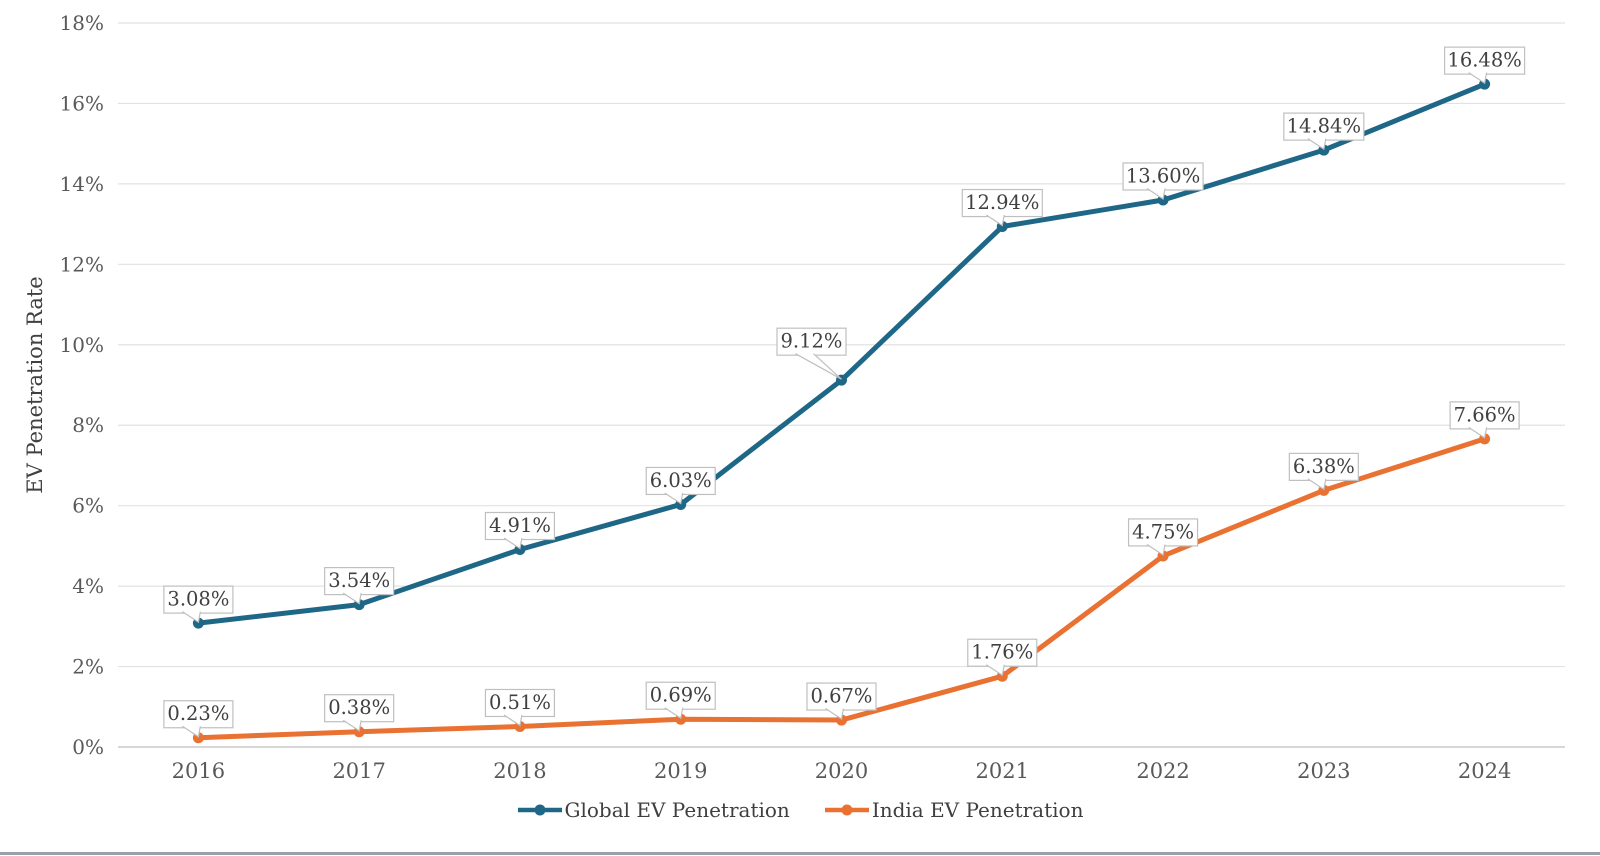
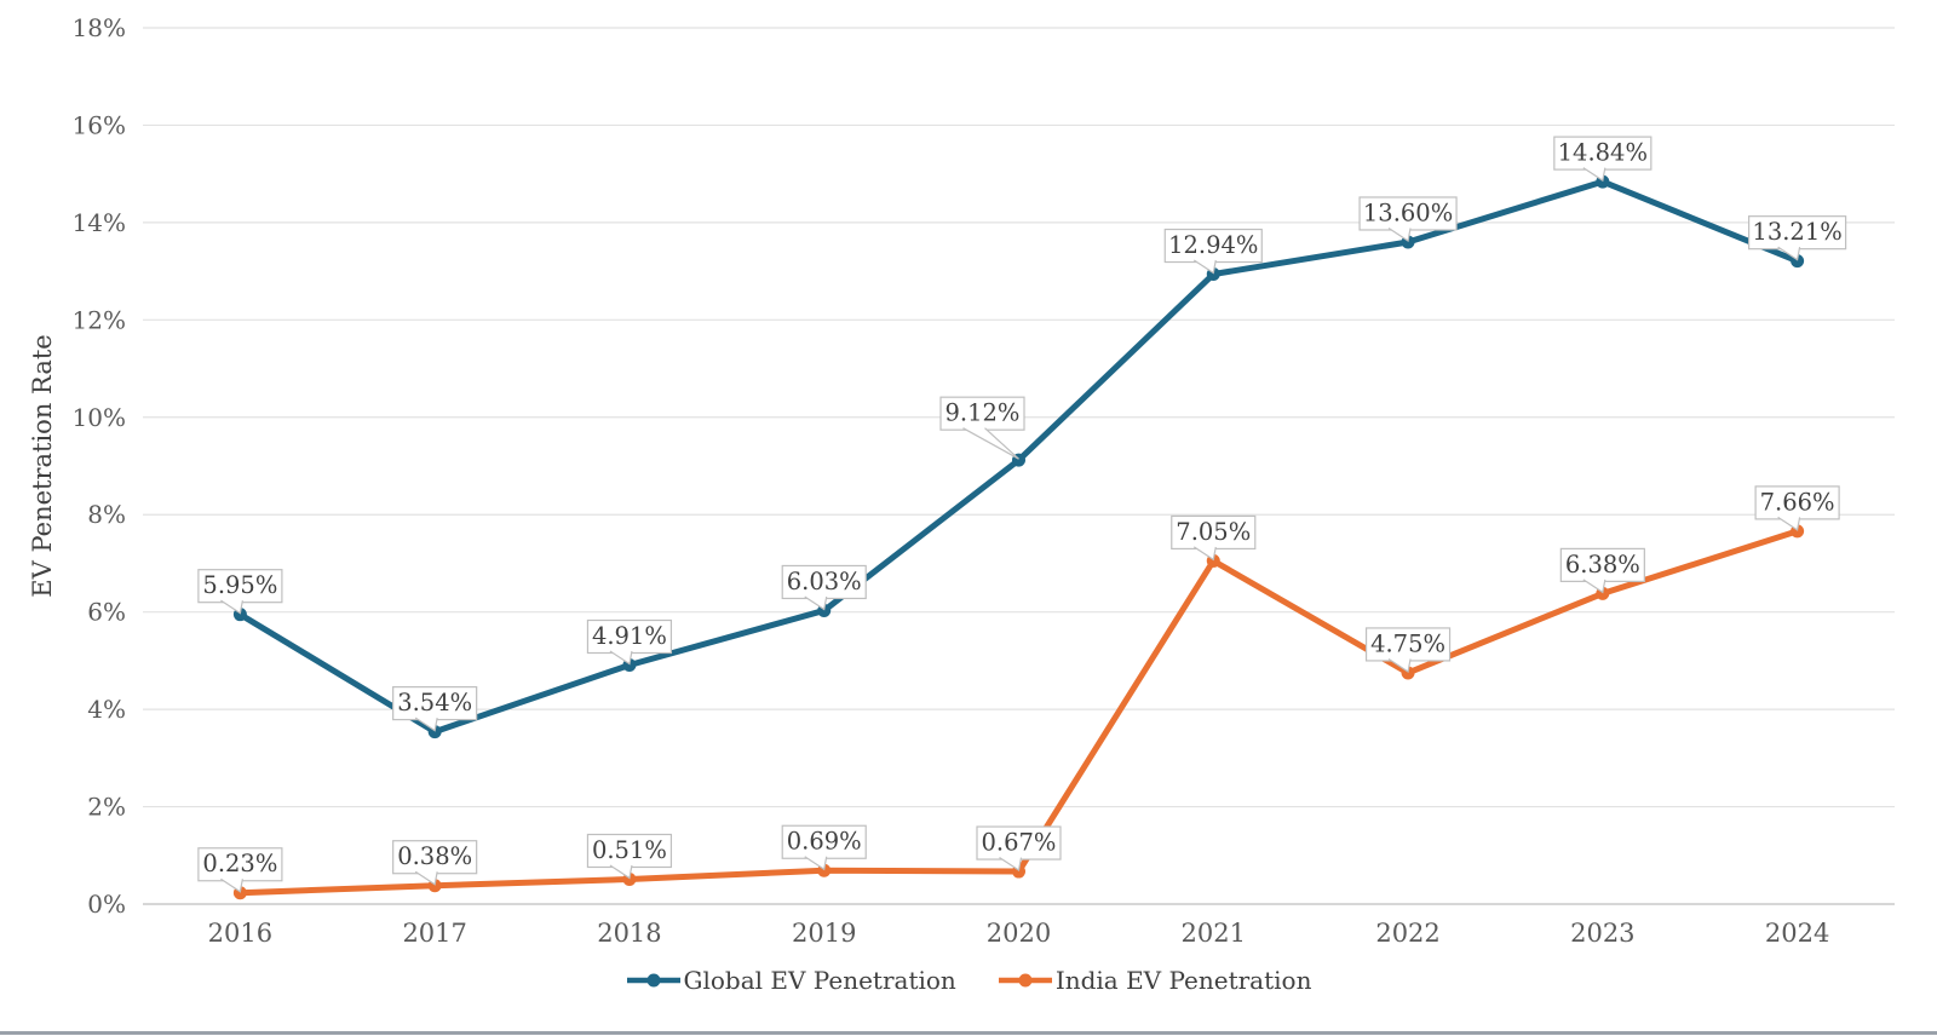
Global EV Penetration/2016: 3.08% -> 5.95%
India EV Penetration/2021: 1.76% -> 7.05%
Global EV Penetration/2024: 16.48% -> 13.21%
